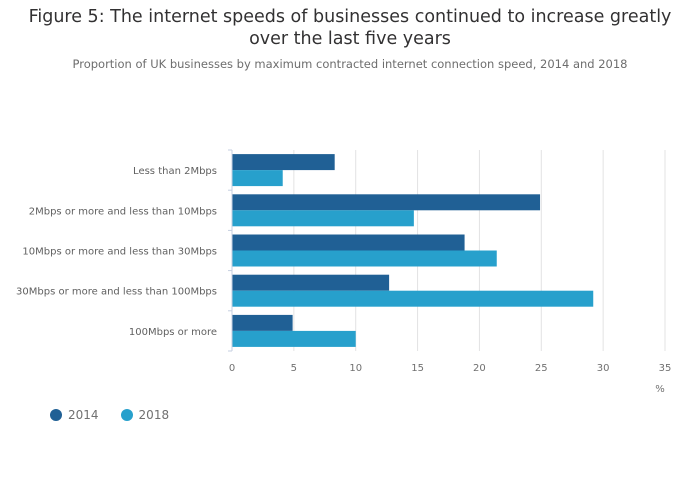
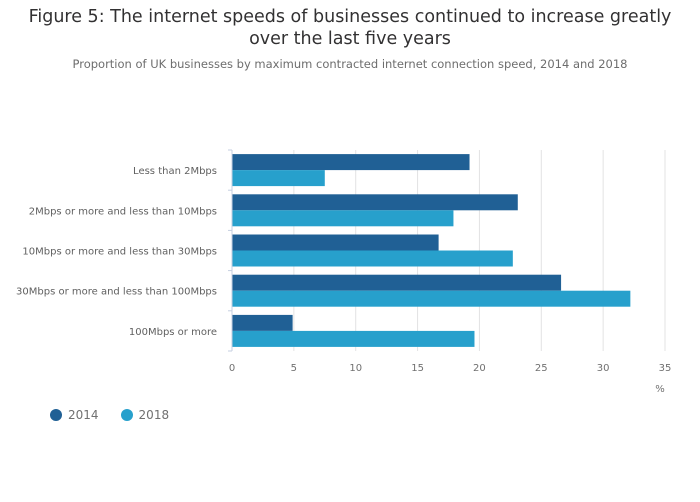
2014/Less than 2Mbps: 8.3 -> 19.2
2018/Less than 2Mbps: 4.1 -> 7.5
2014/2Mbps or more and less than 10Mbps: 24.9 -> 23.1
2018/2Mbps or more and less than 10Mbps: 14.7 -> 17.9
2014/10Mbps or more and less than 30Mbps: 18.8 -> 16.7
2018/10Mbps or more and less than 30Mbps: 21.4 -> 22.7
2014/30Mbps or more and less than 100Mbps: 12.7 -> 26.6
2018/30Mbps or more and less than 100Mbps: 29.2 -> 32.2
2018/100Mbps or more: 10.0 -> 19.6
